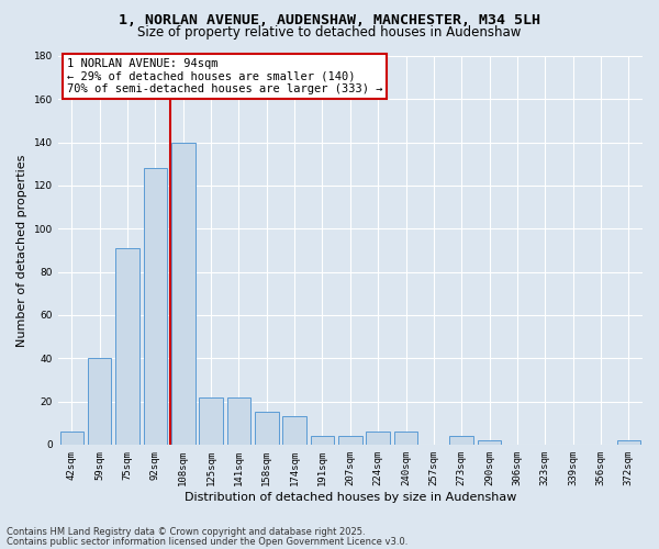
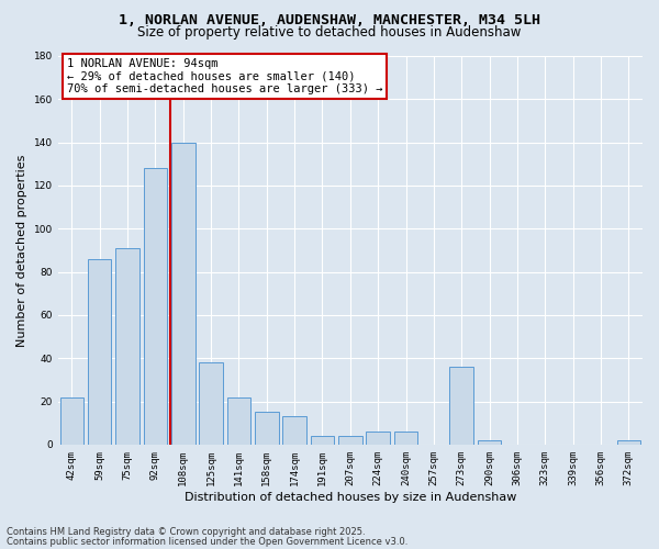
42sqm: 6 -> 22
59sqm: 40 -> 86
125sqm: 22 -> 38
273sqm: 4 -> 36
